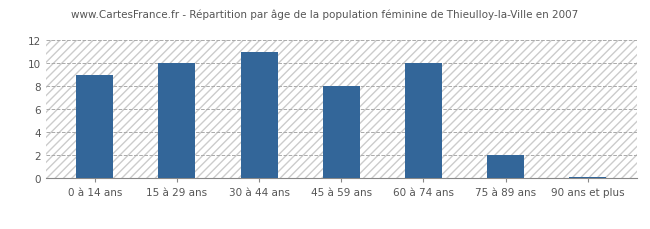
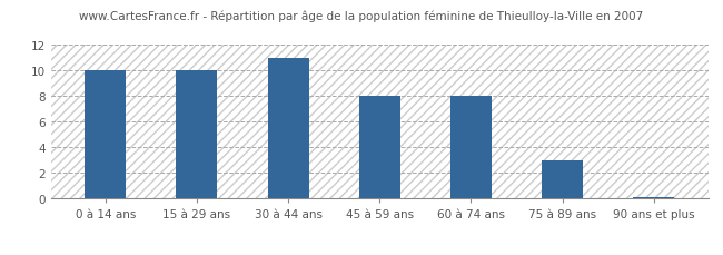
0 à 14 ans: 9.0 -> 10.0
60 à 74 ans: 10.0 -> 8.0
75 à 89 ans: 2.0 -> 3.0
